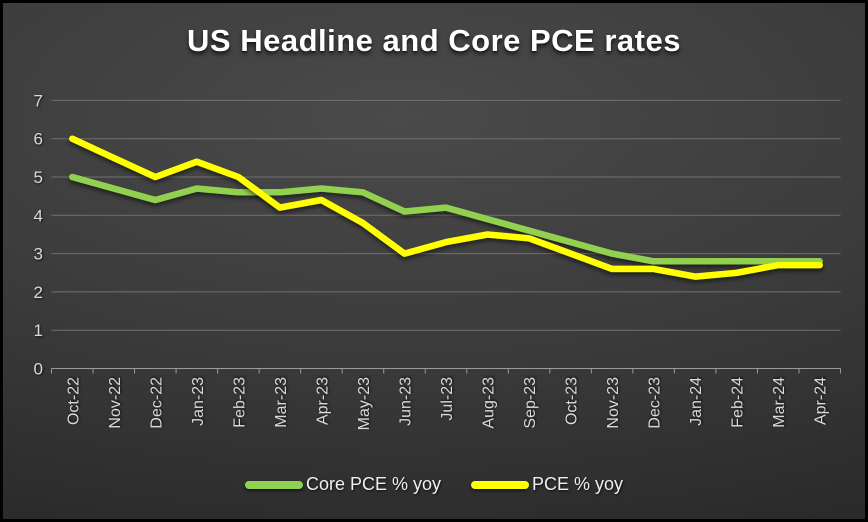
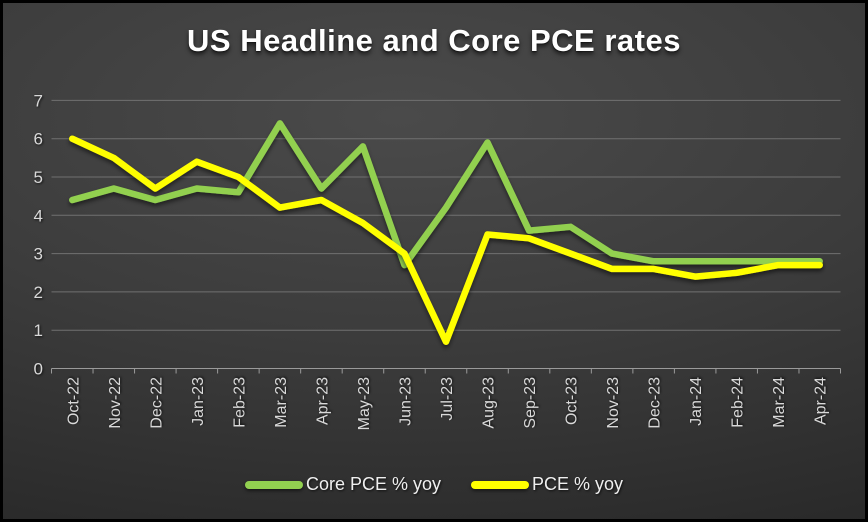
Core PCE % yoy/Oct-22: 5.0 -> 4.4
PCE % yoy/Dec-22: 5.0 -> 4.7
Core PCE % yoy/Mar-23: 4.6 -> 6.4
Core PCE % yoy/May-23: 4.6 -> 5.8
Core PCE % yoy/Jun-23: 4.1 -> 2.7
PCE % yoy/Jul-23: 3.3 -> 0.7
Core PCE % yoy/Aug-23: 3.9 -> 5.9
Core PCE % yoy/Oct-23: 3.3 -> 3.7
